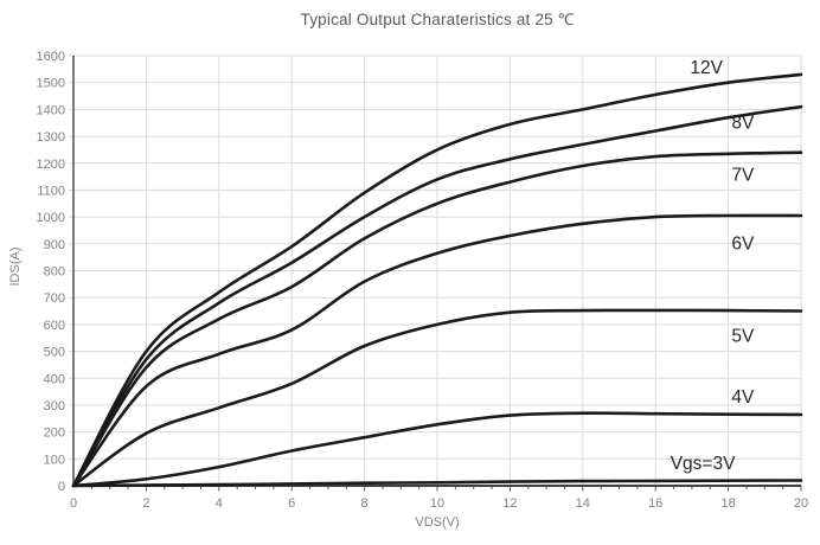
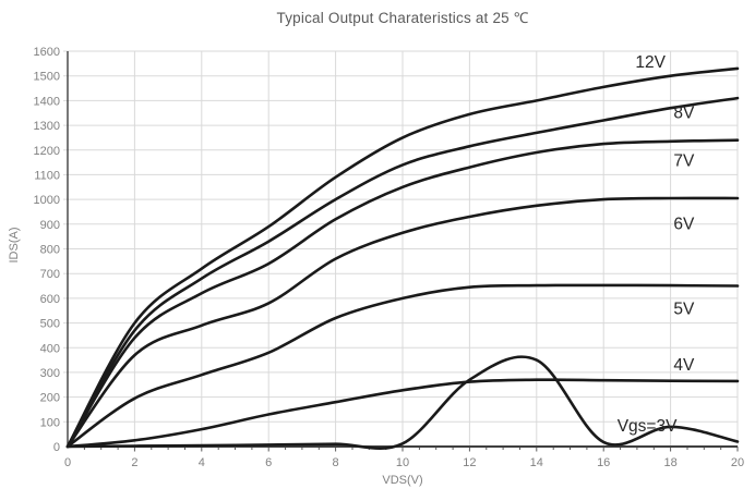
Vgs=3V/12: 20 -> 270
Vgs=3V/14: 20 -> 350
Vgs=3V/18: 20 -> 80
